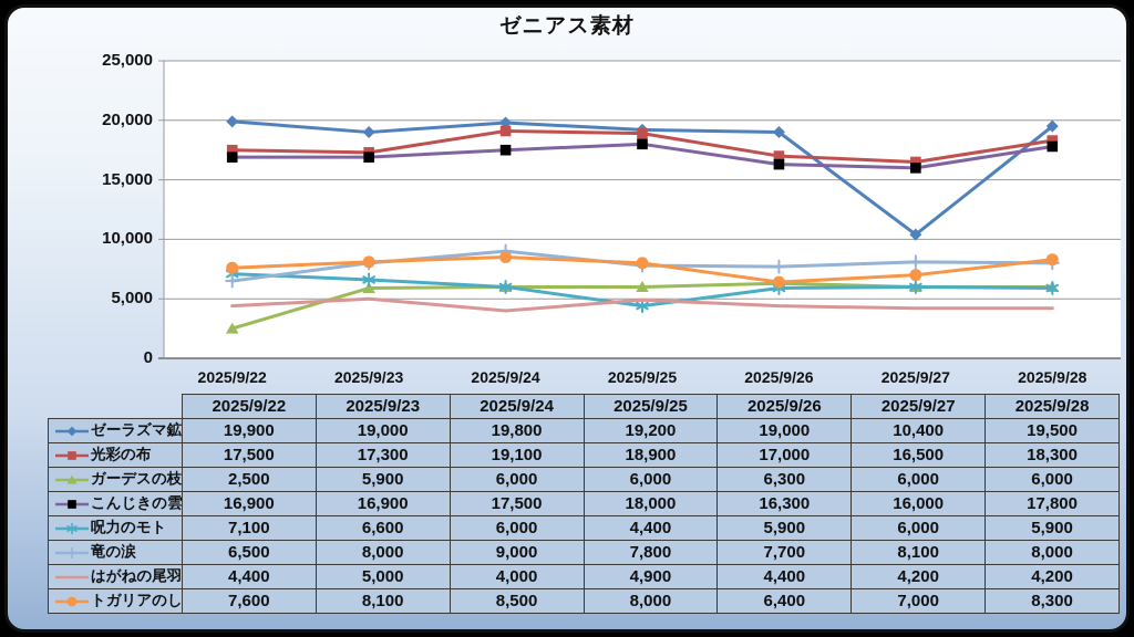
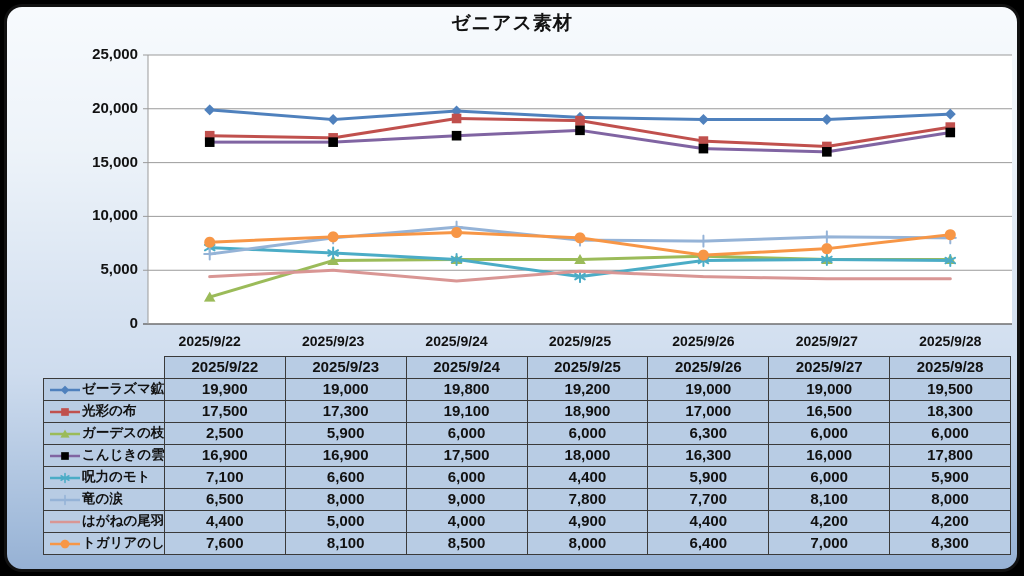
ゼーラズマ鉱石/2025/9/27: 10,400 -> 19,000
